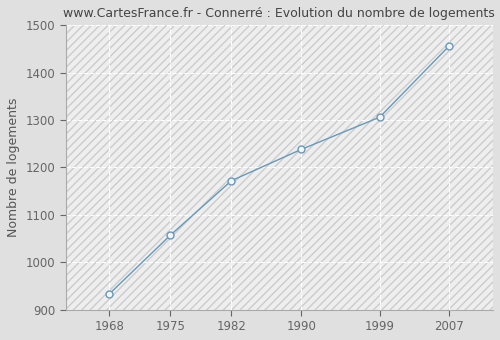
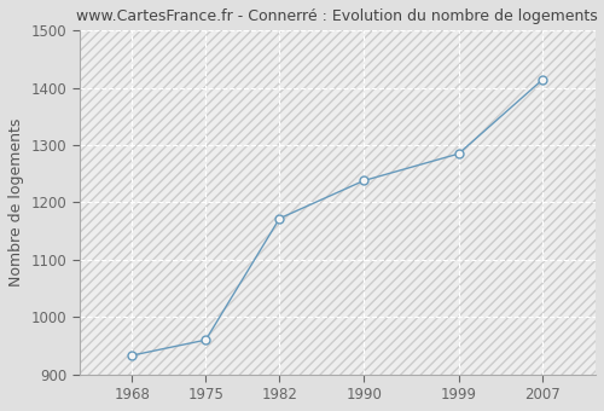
1975: 1057 -> 960
1999: 1306 -> 1285
2007: 1457 -> 1415
